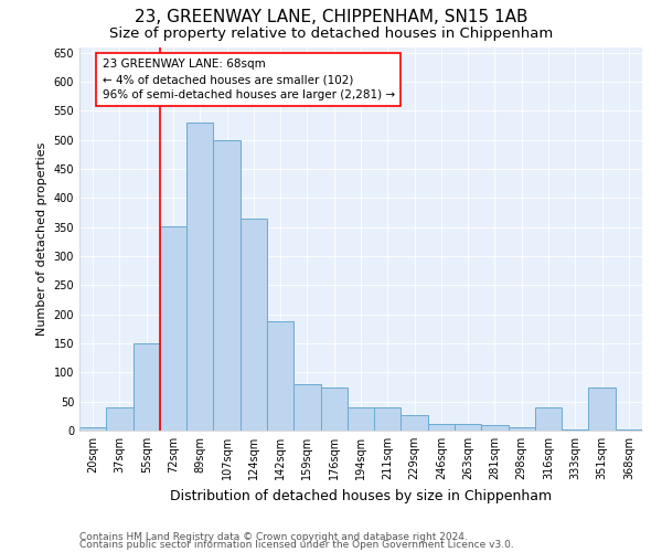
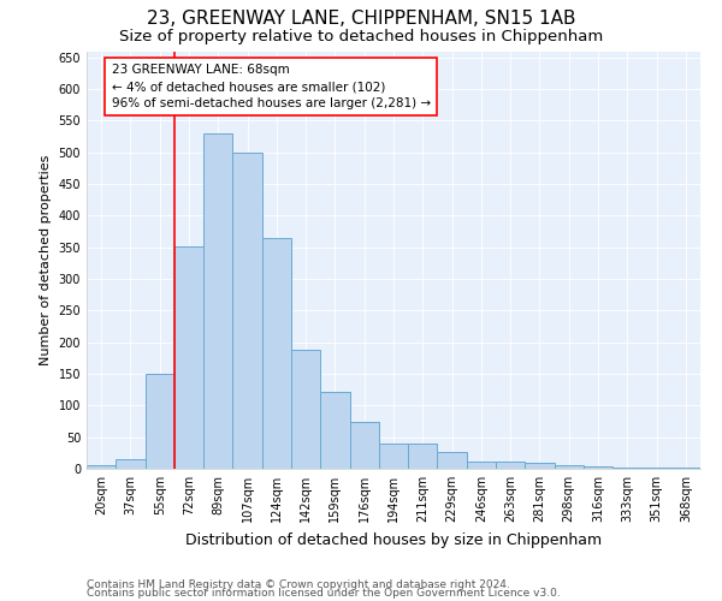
37sqm: 40 -> 15
159sqm: 80 -> 122
316sqm: 40 -> 3
351sqm: 74 -> 1
